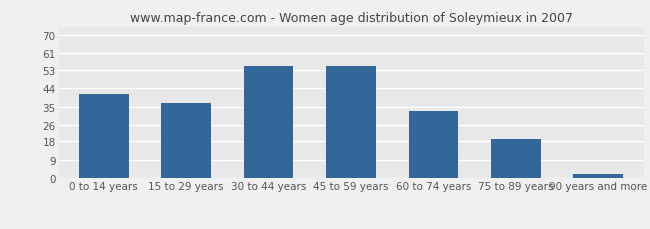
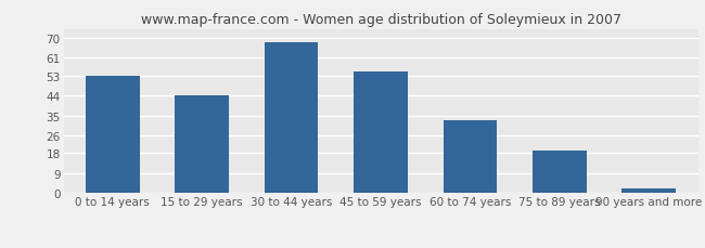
0 to 14 years: 41 -> 53
15 to 29 years: 37 -> 44
30 to 44 years: 55 -> 68
